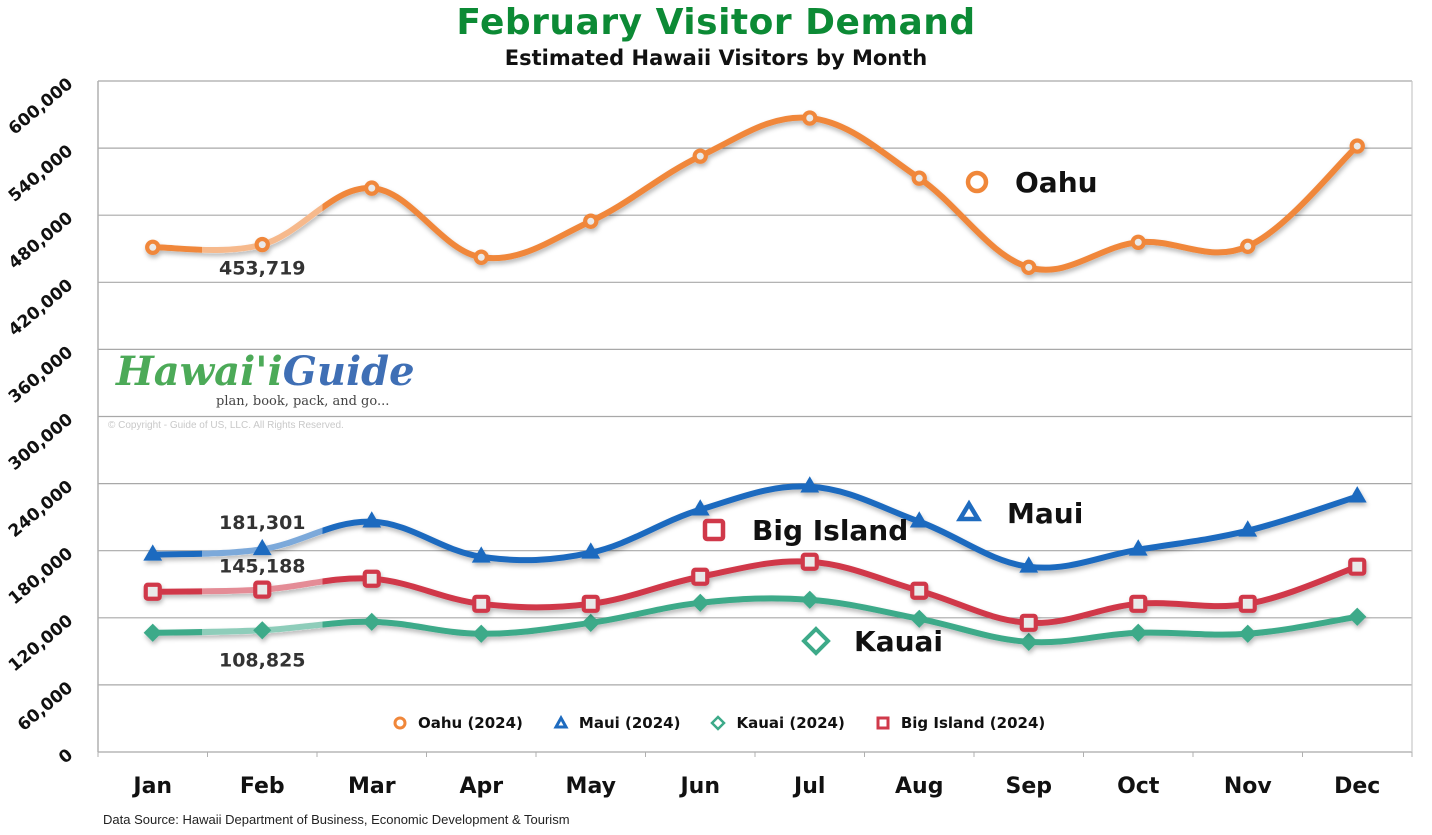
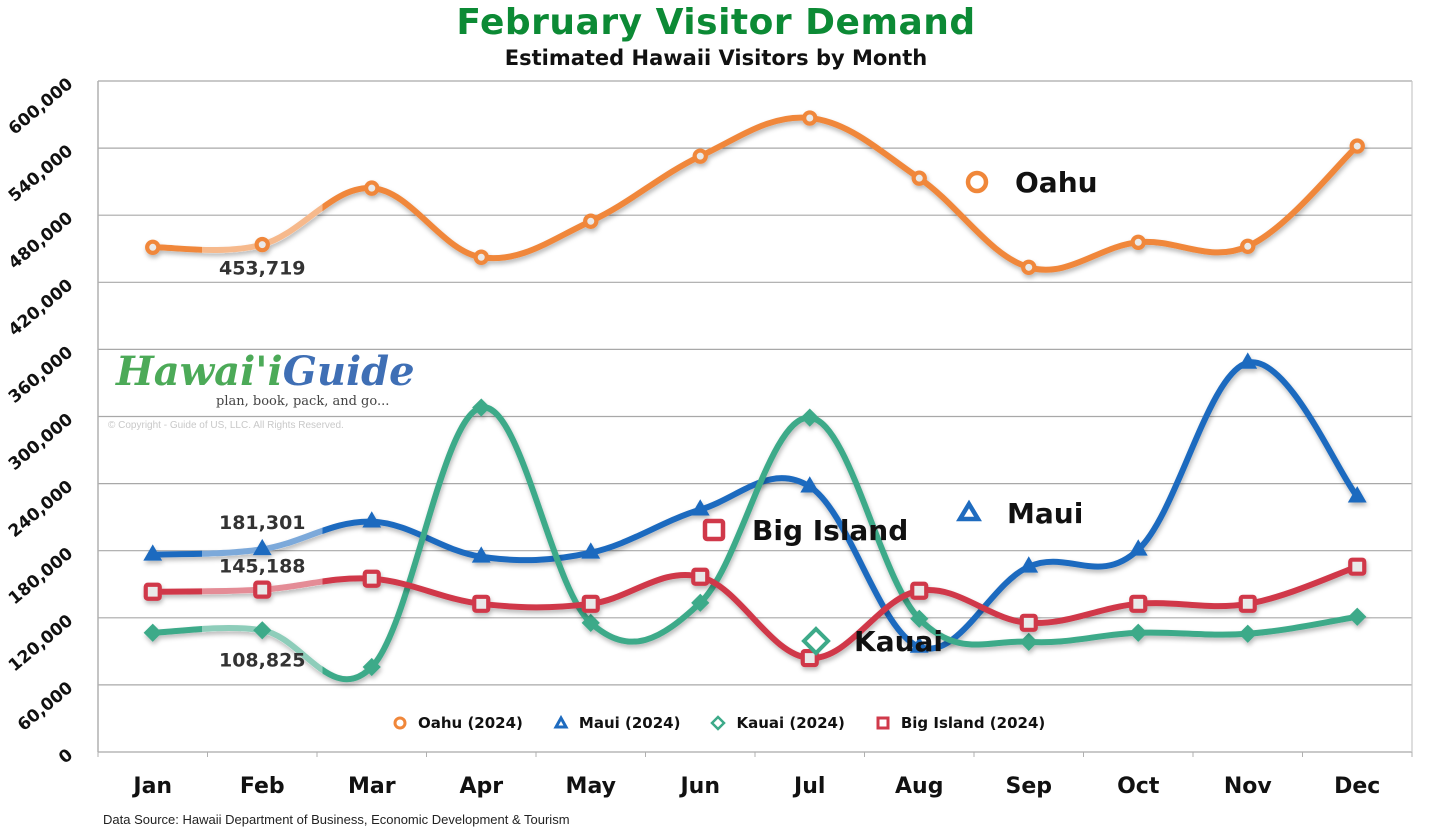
Kauai (2024)/Mar: 116000 -> 76000
Kauai (2024)/Apr: 106000 -> 308000
Kauai (2024)/Jul: 136000 -> 299000
Big Island (2024)/Jul: 170000 -> 84000
Maui (2024)/Aug: 206000 -> 94000
Maui (2024)/Nov: 198000 -> 348000
